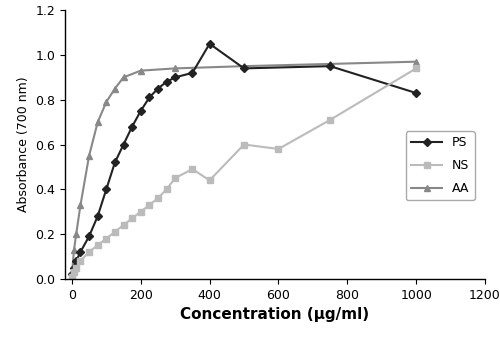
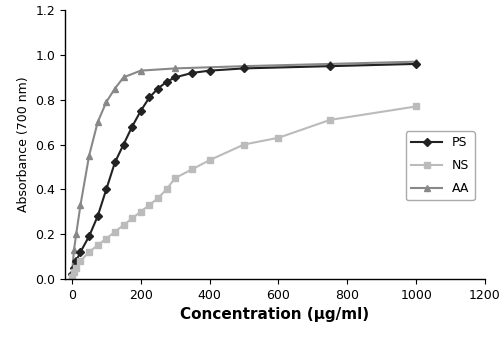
PS/400: 1.05 -> 0.93
NS/400: 0.44 -> 0.53
NS/600: 0.58 -> 0.63
PS/1000: 0.83 -> 0.96
NS/1000: 0.94 -> 0.77
